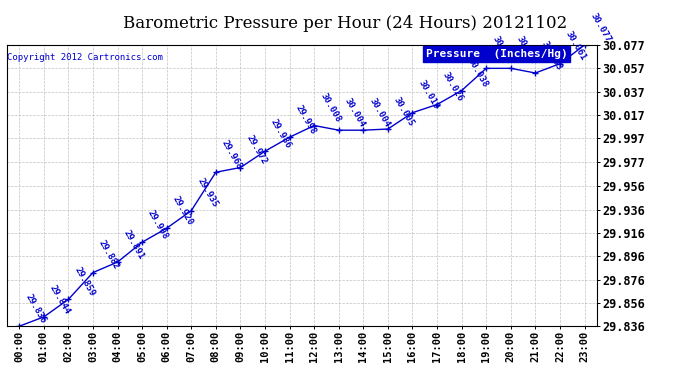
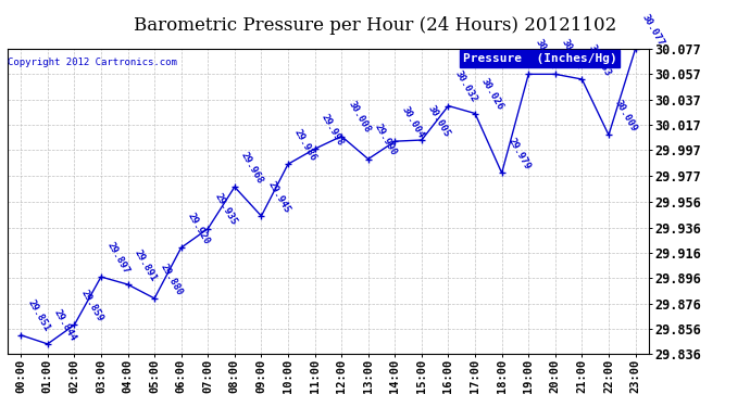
00:00: 29.836 -> 29.851
03:00: 29.882 -> 29.897
05:00: 29.908 -> 29.880
09:00: 29.972 -> 29.945
13:00: 30.004 -> 29.990
16:00: 30.019 -> 30.032
18:00: 30.038 -> 29.979
22:00: 30.061 -> 30.009
